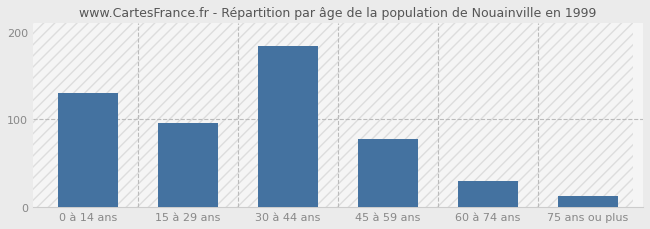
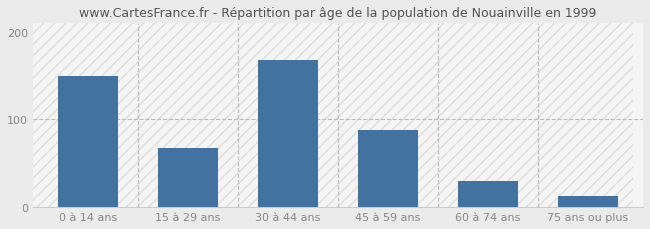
0 à 14 ans: 130 -> 150
15 à 29 ans: 96 -> 68
30 à 44 ans: 184 -> 168
45 à 59 ans: 78 -> 88
